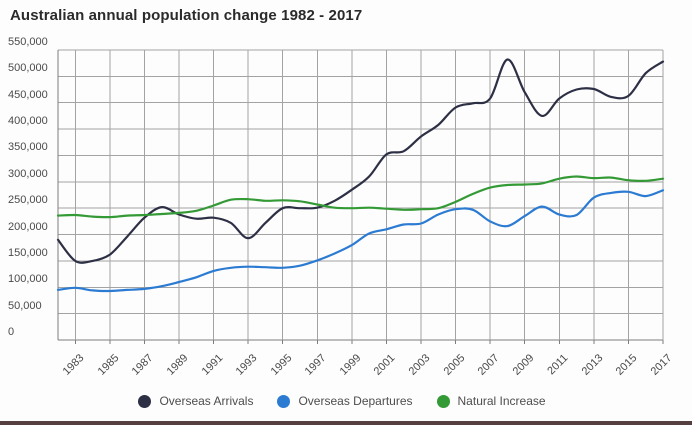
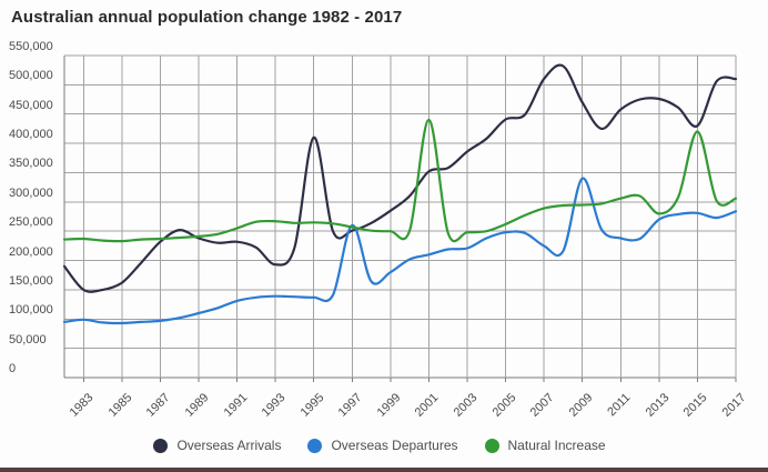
Overseas Arrivals/1995: 250000 -> 410000
Overseas Departures/1997: 150000 -> 260000
Natural Increase/2001: 250000 -> 440000
Overseas Arrivals/2007: 460000 -> 510000
Overseas Departures/2009: 240000 -> 340000
Natural Increase/2013: 310000 -> 280000
Overseas Arrivals/2015: 460000 -> 430000
Natural Increase/2015: 300000 -> 420000
Overseas Arrivals/2017: 530000 -> 510000
